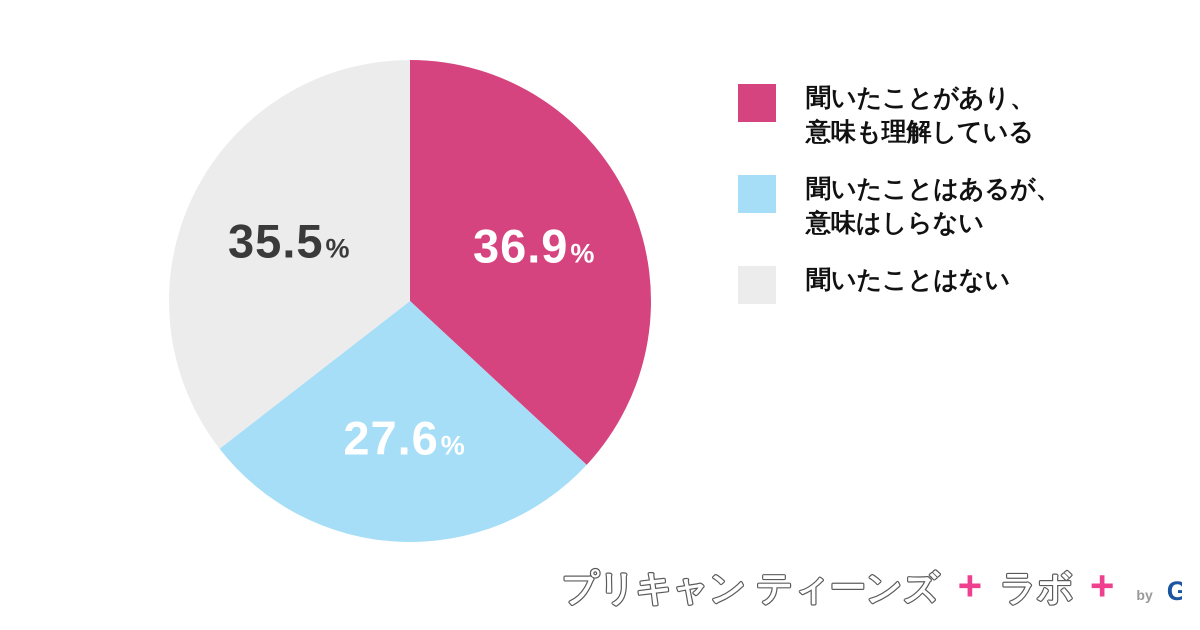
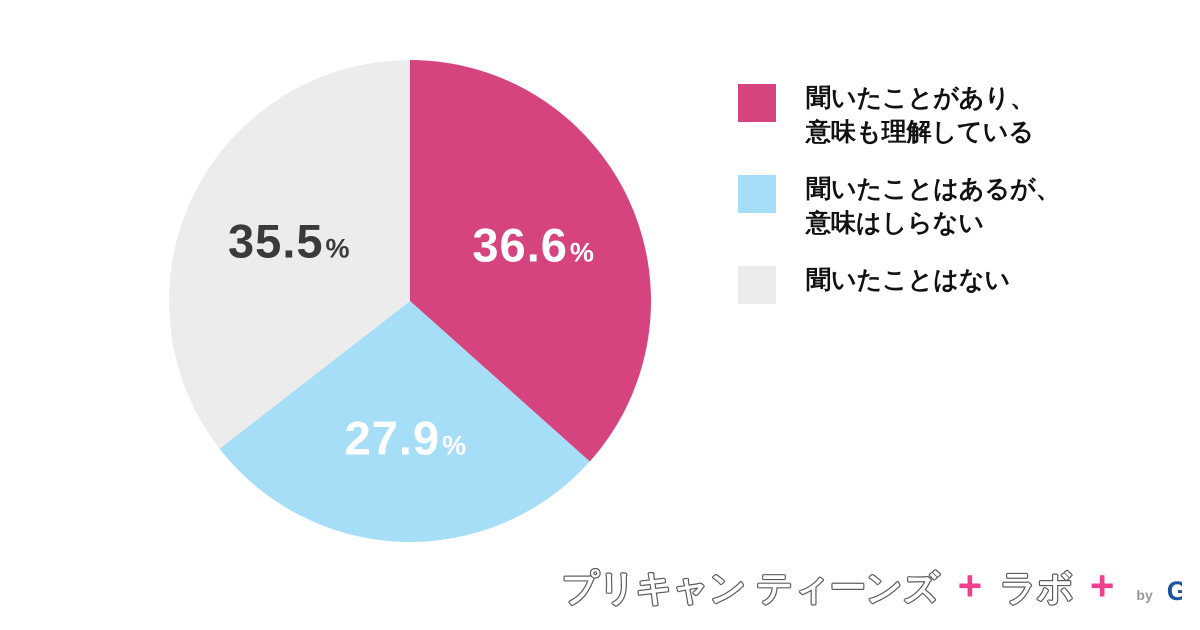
聞いたことがあり、意味も理解している: 36.9 -> 36.6
聞いたことはあるが、意味はしらない: 27.6 -> 27.9
